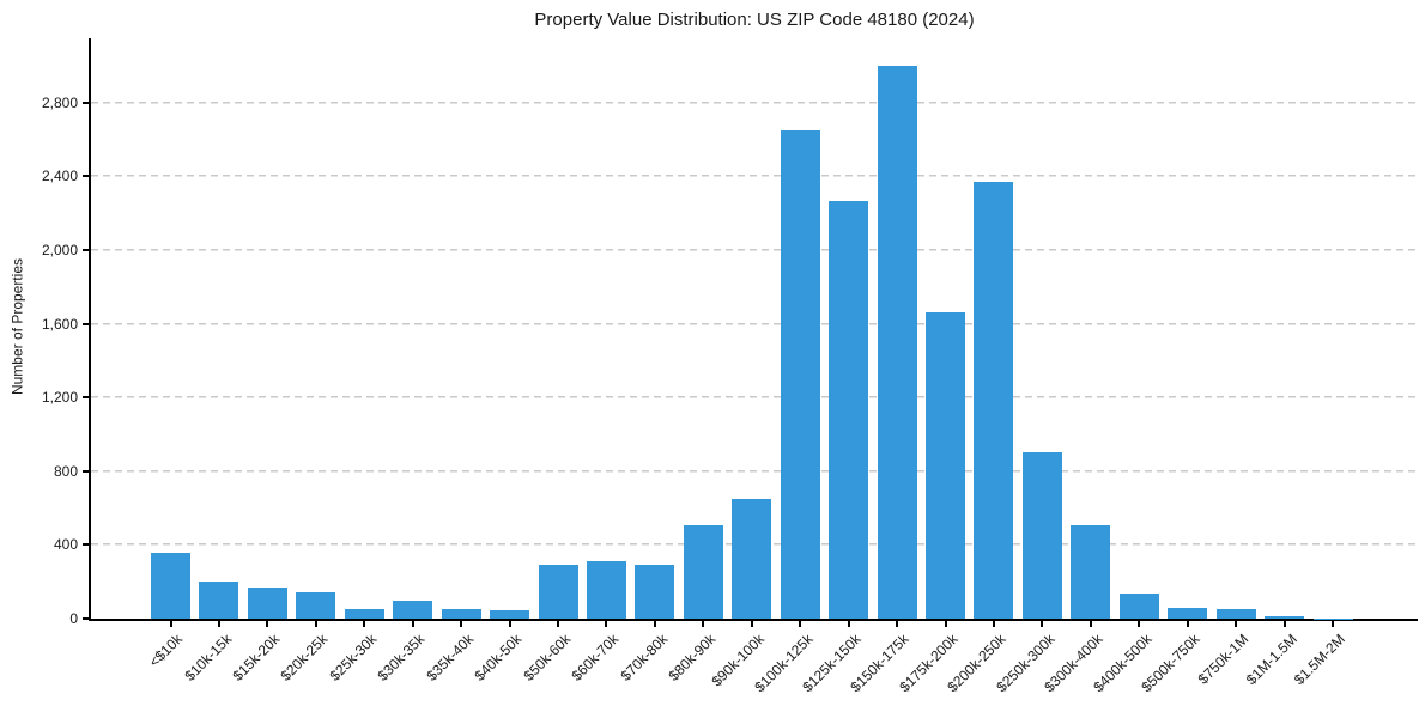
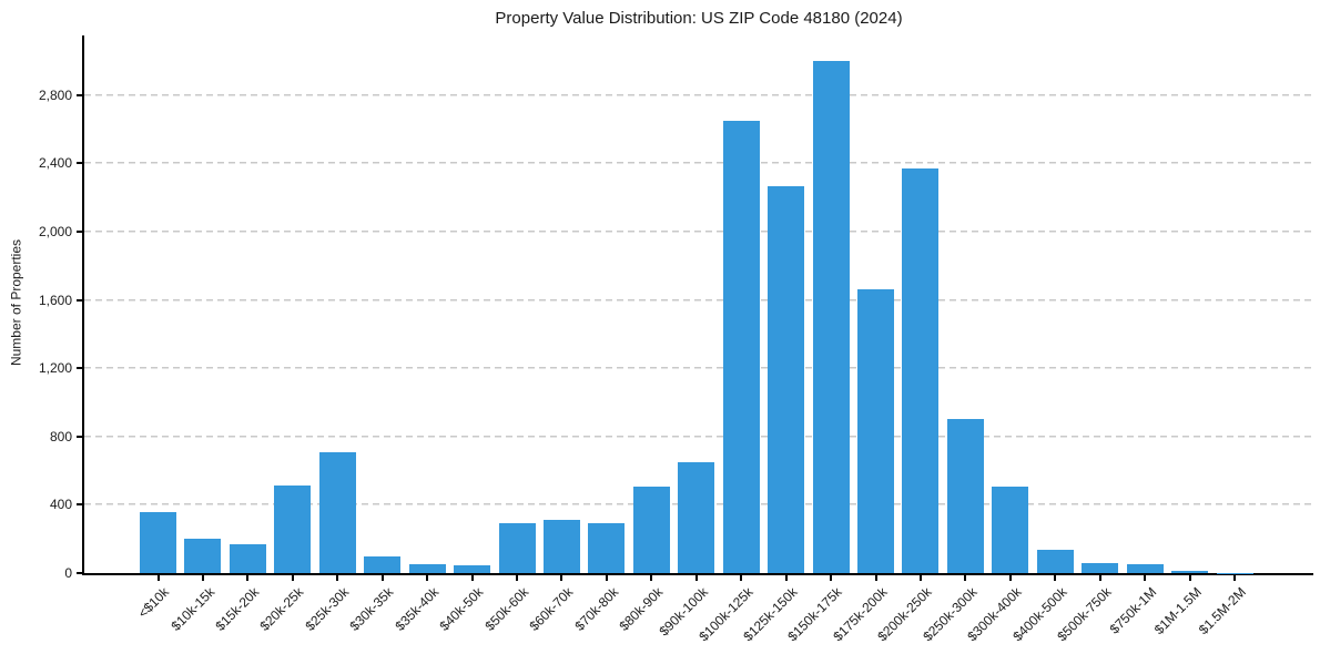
$20k-25k: 140 -> 510
$25k-30k: 60 -> 710
